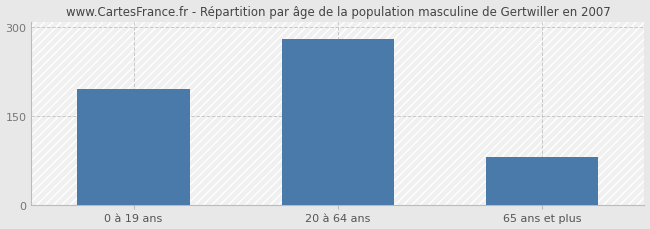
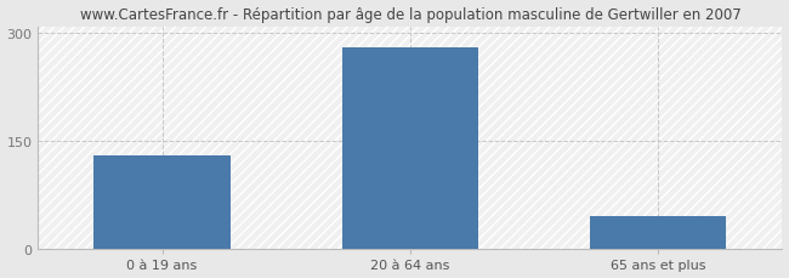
0 à 19 ans: 196 -> 130
65 ans et plus: 82 -> 45
